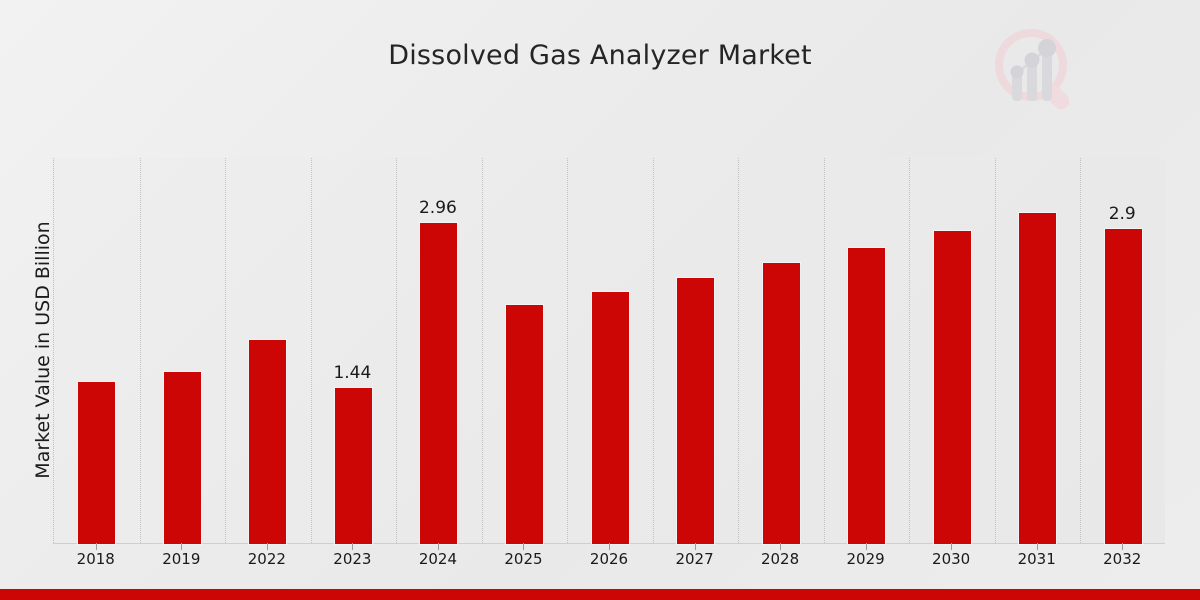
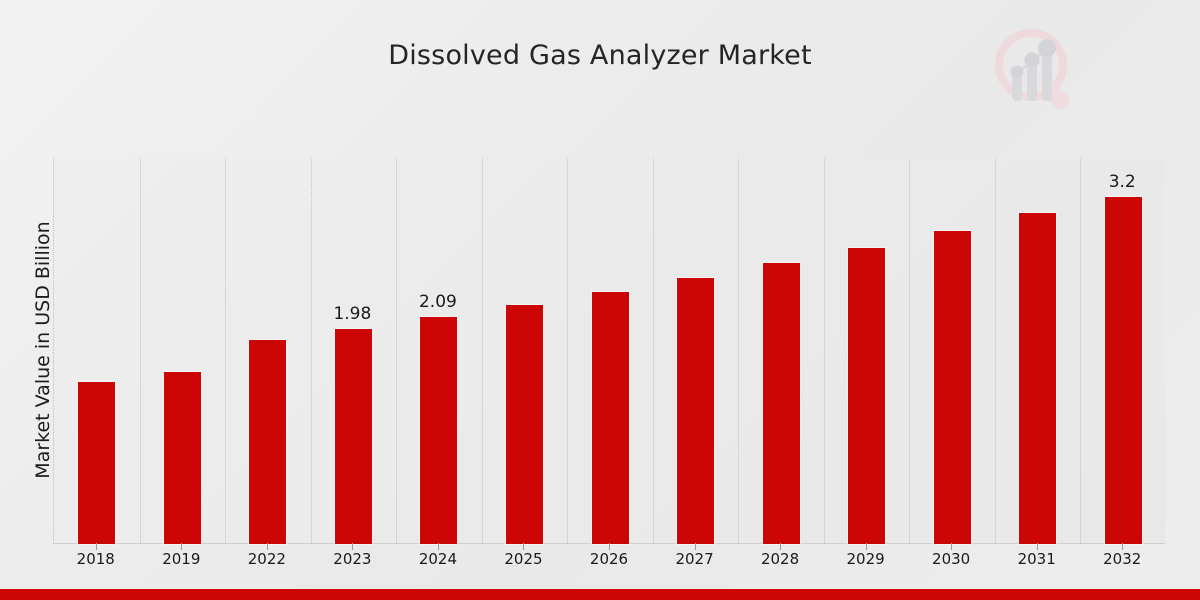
2023: 1.44 -> 1.98
2024: 2.96 -> 2.09
2032: 2.9 -> 3.2
